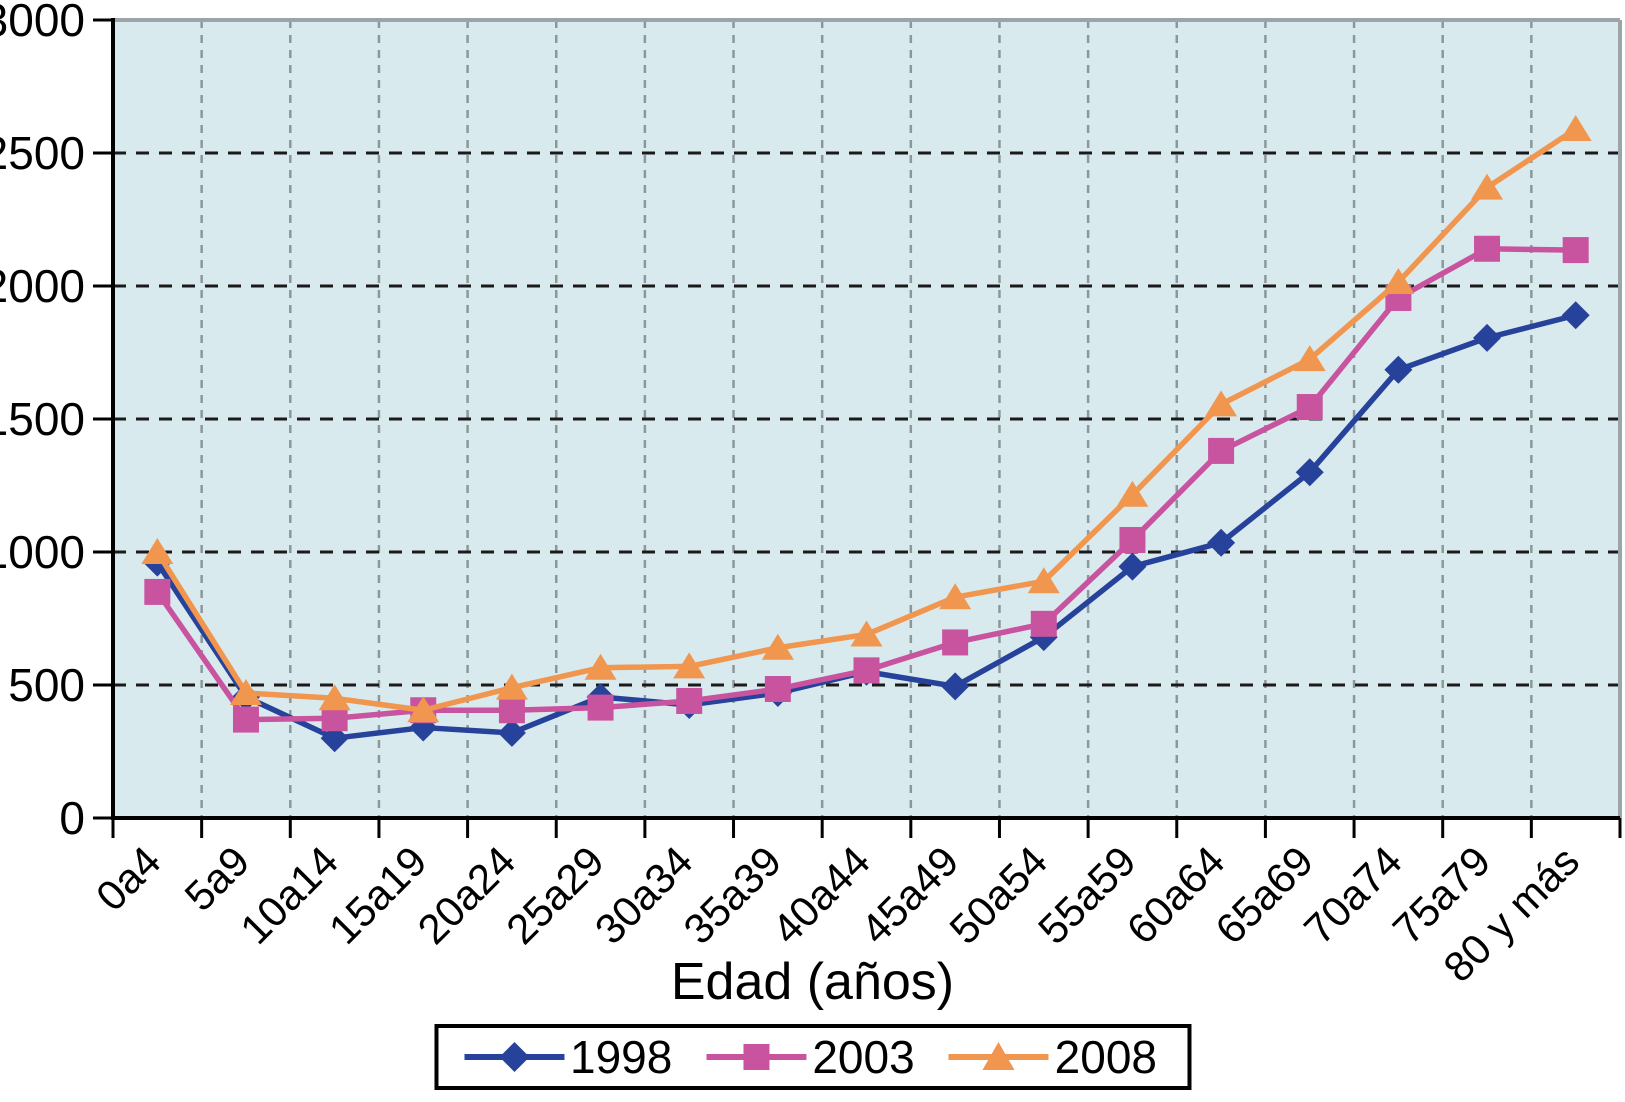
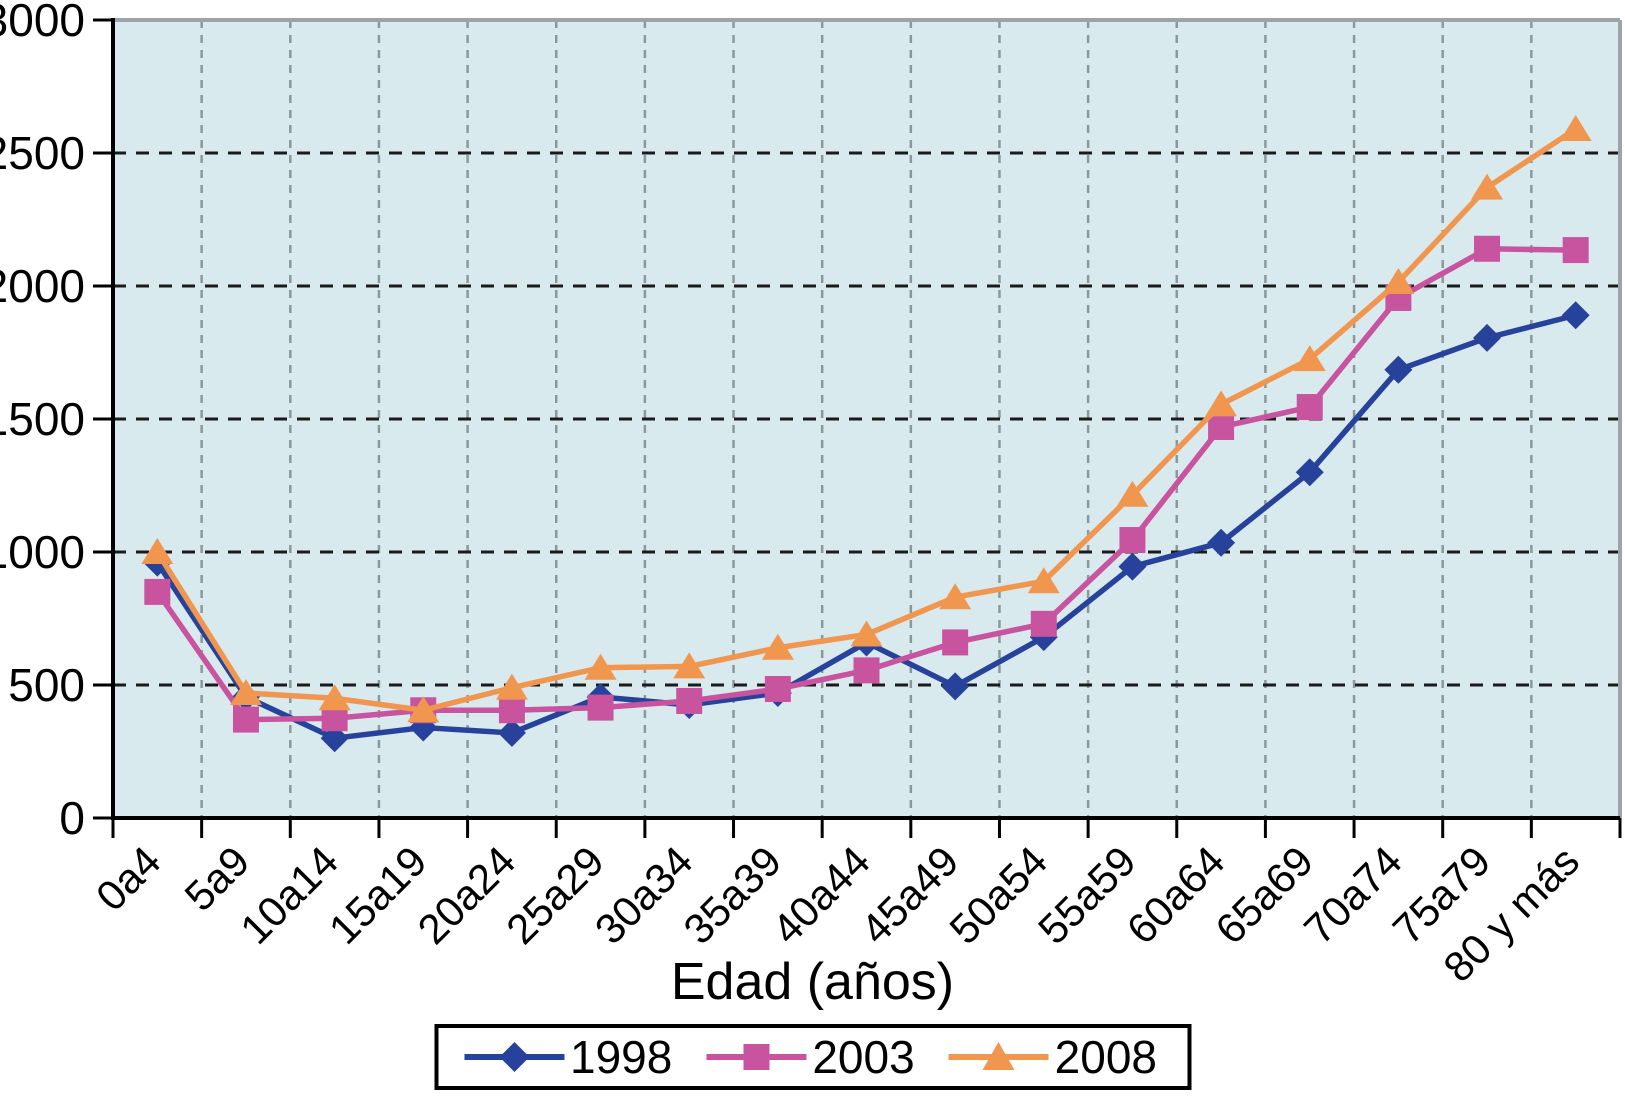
1998/40a44: 550 -> 660
2003/60a64: 1380 -> 1470
